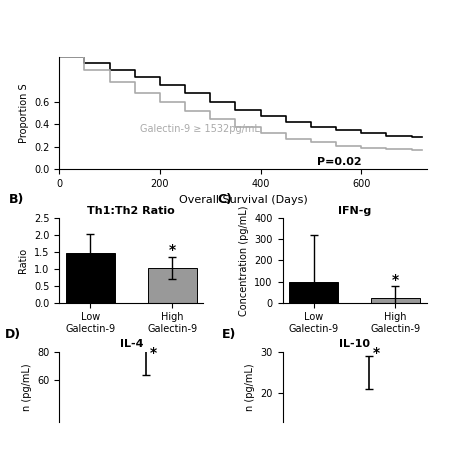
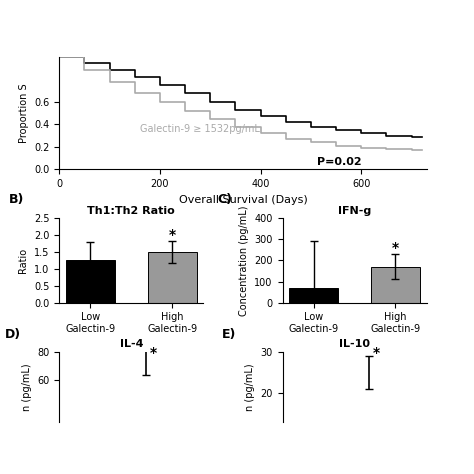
Th1:Th2 Ratio/Low Galectin-9: 1.48 -> 1.25
Th1:Th2 Ratio/High Galectin-9: 1.03 -> 1.50
IFN-g/Low Galectin-9: 100 -> 70
IFN-g/High Galectin-9: 20 -> 170
